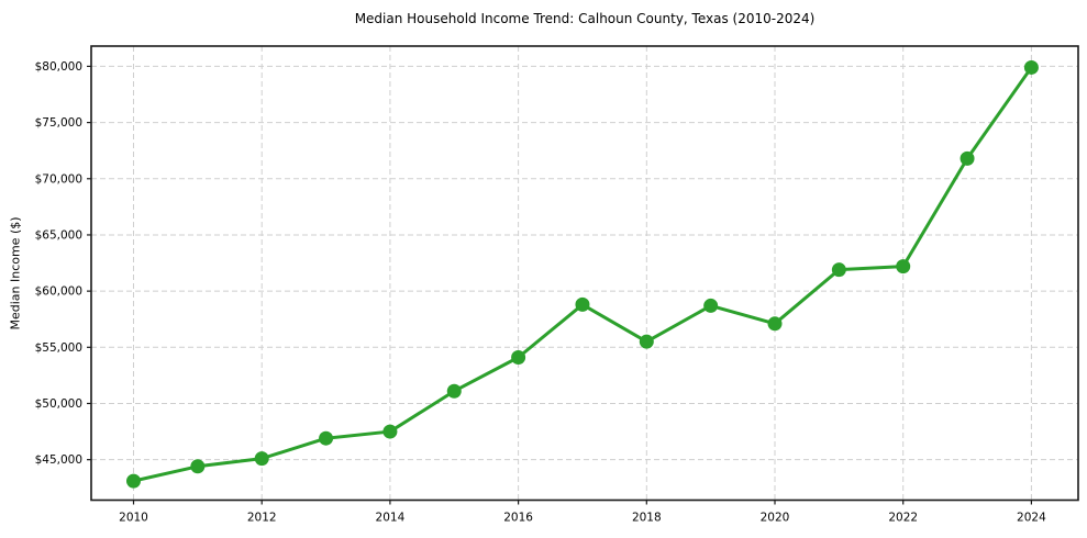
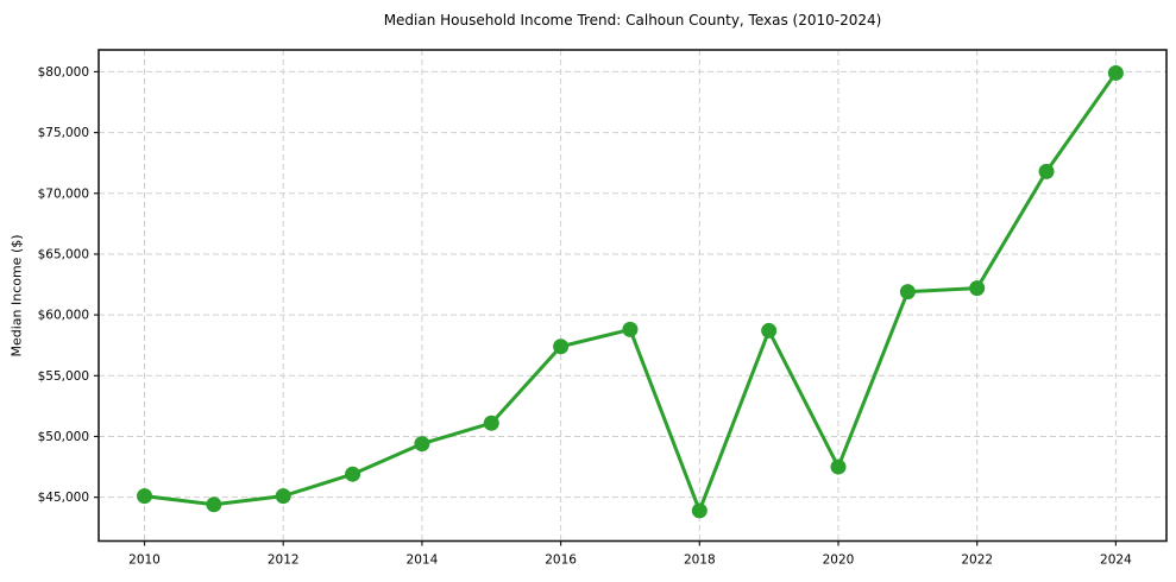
2010: $43100 -> $45100
2014: $47500 -> $49400
2016: $54100 -> $57400
2018: $55500 -> $43900
2020: $57100 -> $47500
